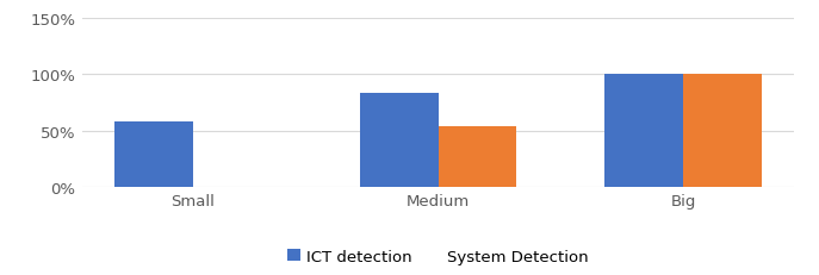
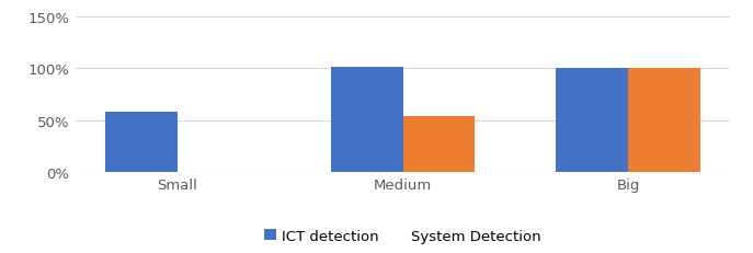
ICT detection/Medium: 83% -> 102%
